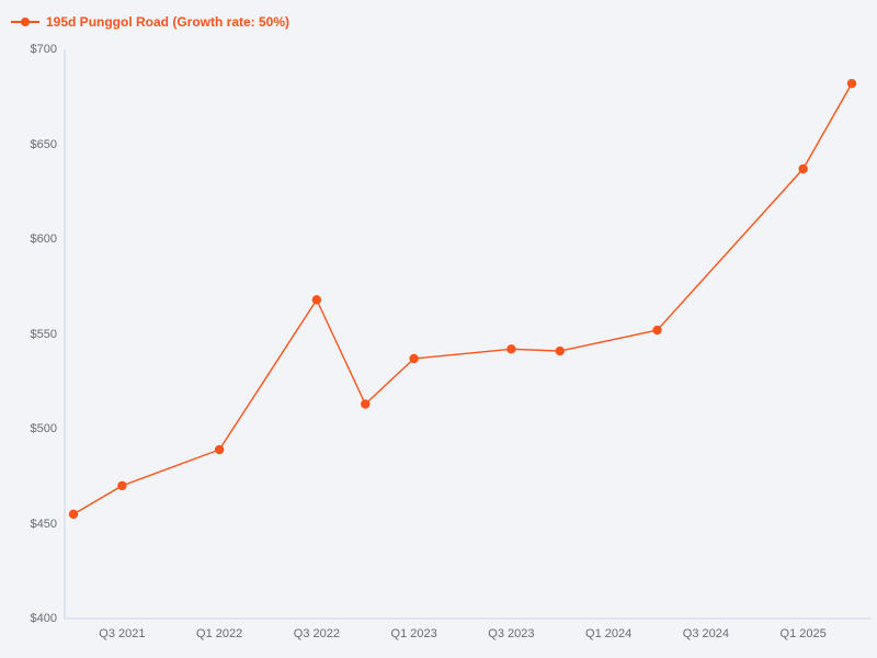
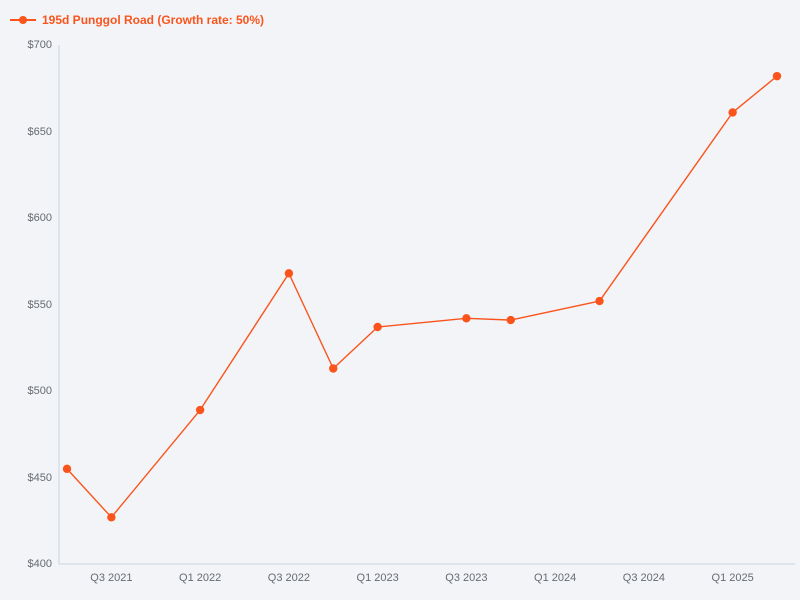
Q3 2021: $470 -> $427
Q1 2025: $637 -> $661
